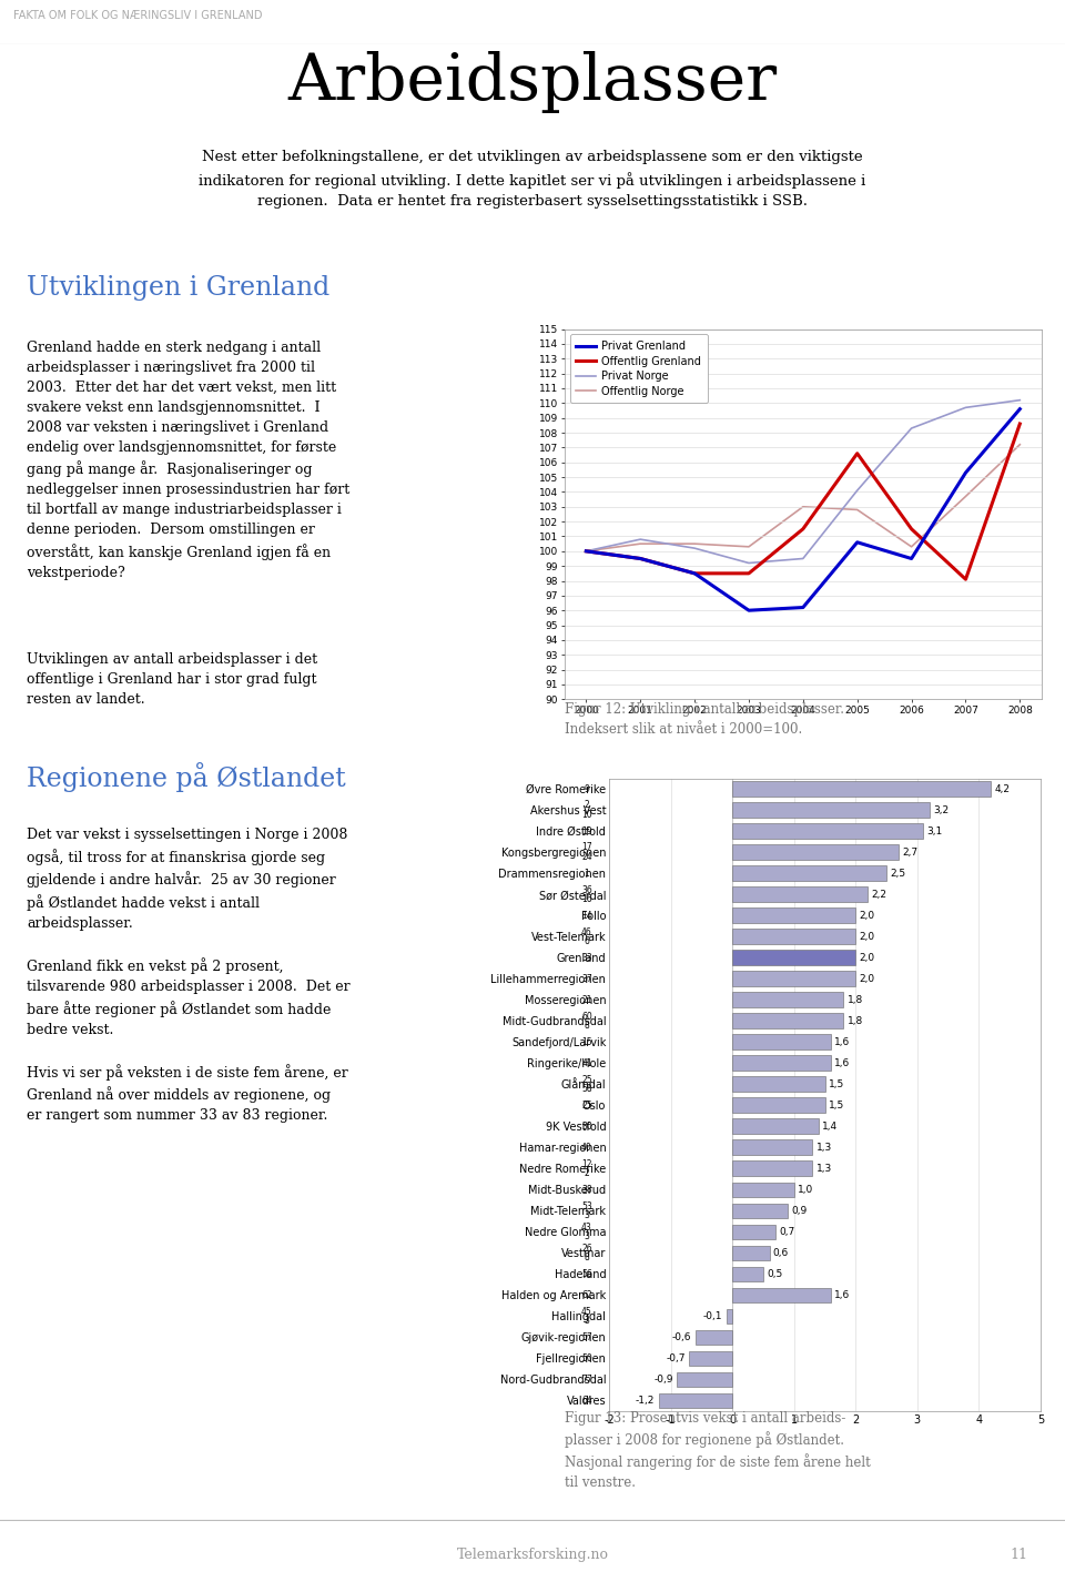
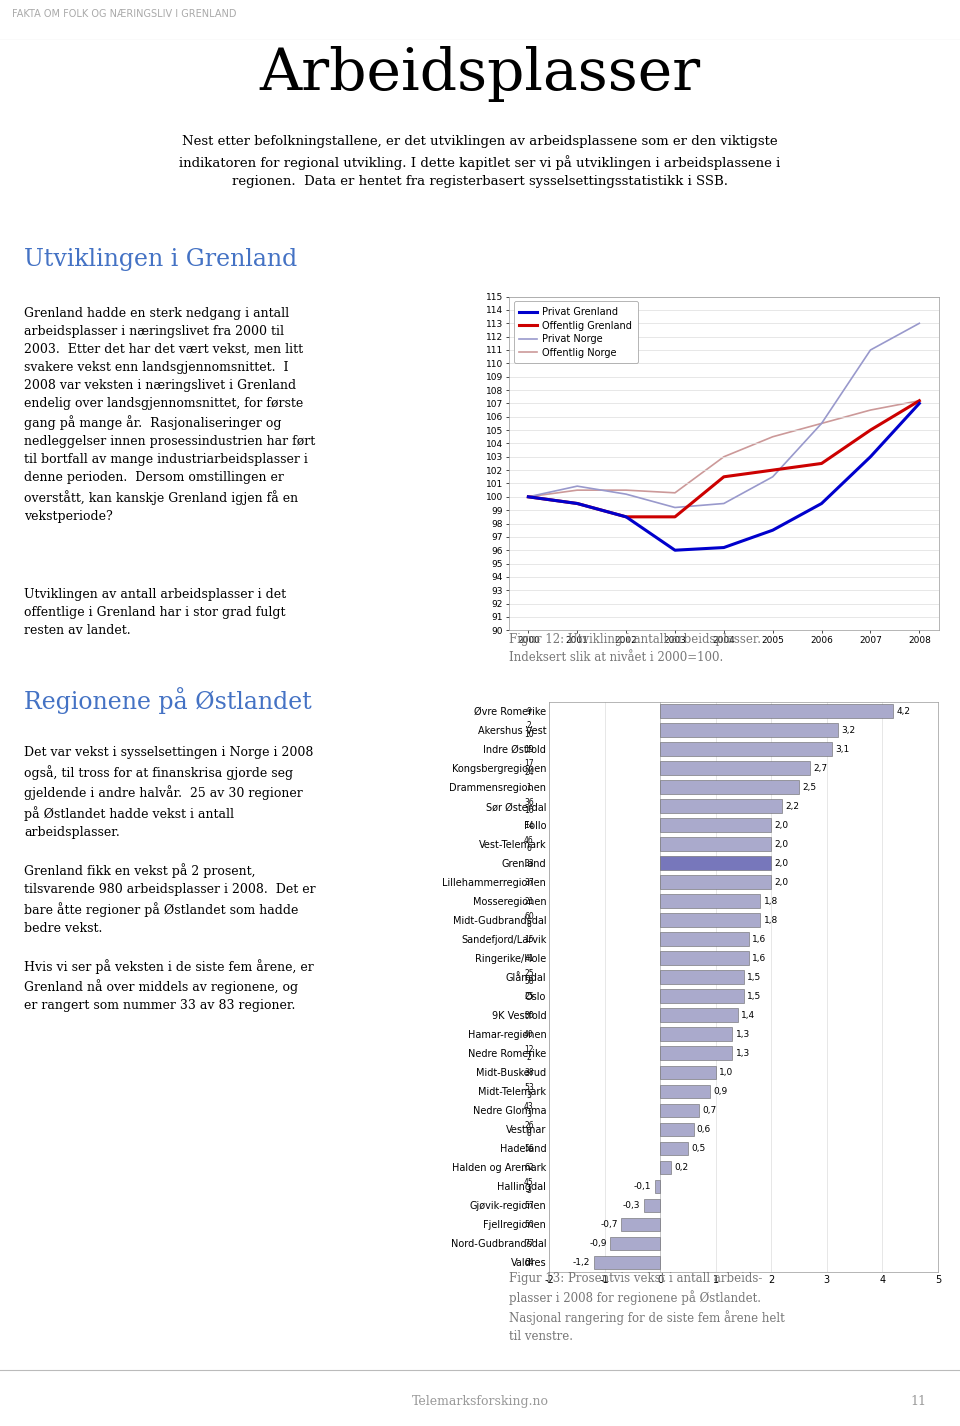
Privat Grenland/2005: 100.6 -> 97.5
Offentlig Grenland/2005: 106.6 -> 102.0
Privat Norge/2005: 104.1 -> 101.5
Offentlig Norge/2005: 102.8 -> 104.5
Offentlig Grenland/2006: 101.5 -> 102.5
Privat Norge/2006: 108.3 -> 105.5
Offentlig Norge/2006: 100.3 -> 105.5
Privat Grenland/2007: 105.3 -> 103.0
Offentlig Grenland/2007: 98.1 -> 105.0
Privat Norge/2007: 109.7 -> 111.0
Offentlig Norge/2007: 103.7 -> 106.5
Privat Grenland/2008: 109.6 -> 107.0
Offentlig Grenland/2008: 108.6 -> 107.2
Privat Norge/2008: 110.2 -> 113.0
Halden og Aremark: 1,6 -> 0,2
Gjøvik-regionen: -0,6 -> -0,3
